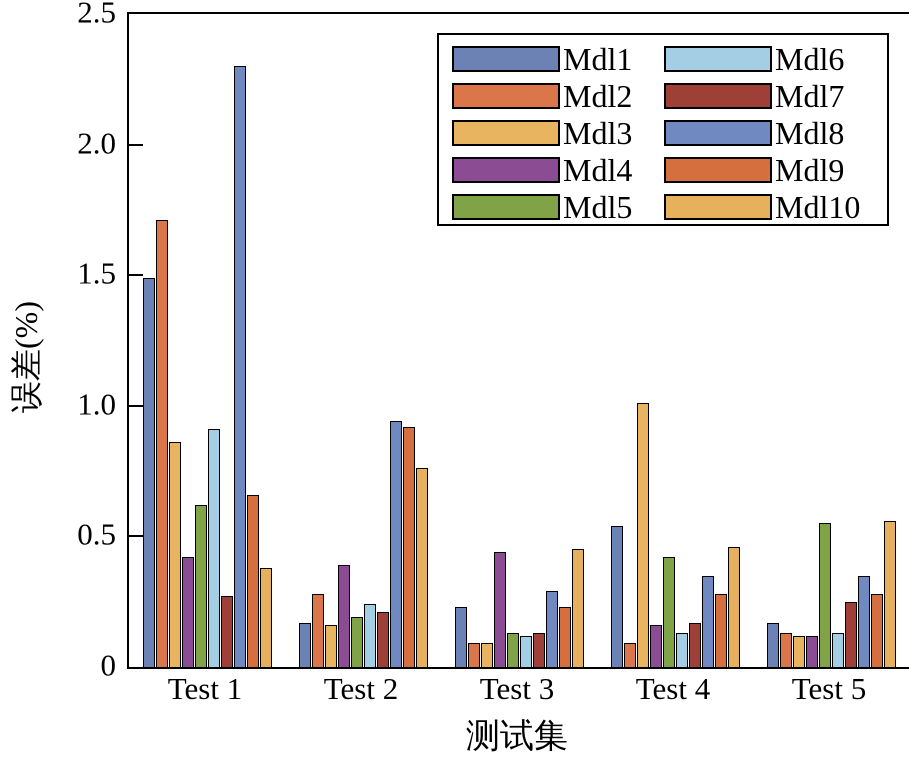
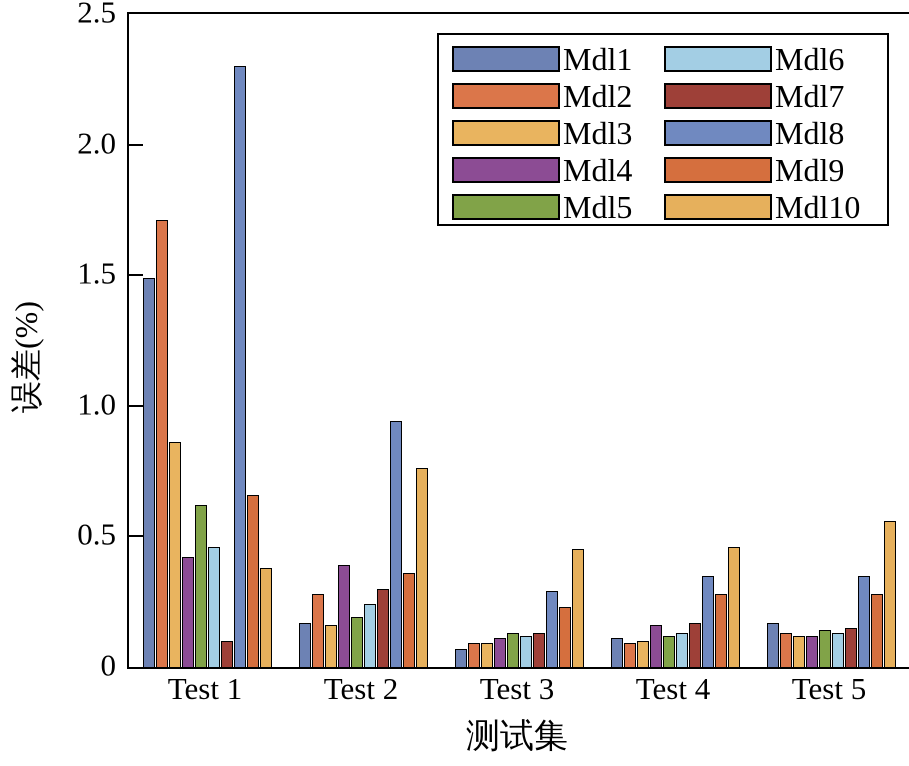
Mdl6/Test 1: 0.91 -> 0.46
Mdl7/Test 1: 0.27 -> 0.10
Mdl7/Test 2: 0.21 -> 0.30
Mdl9/Test 2: 0.92 -> 0.36
Mdl1/Test 3: 0.23 -> 0.07
Mdl4/Test 3: 0.44 -> 0.11
Mdl1/Test 4: 0.54 -> 0.11
Mdl3/Test 4: 1.01 -> 0.10
Mdl5/Test 4: 0.42 -> 0.12
Mdl5/Test 5: 0.55 -> 0.14
Mdl7/Test 5: 0.25 -> 0.15
